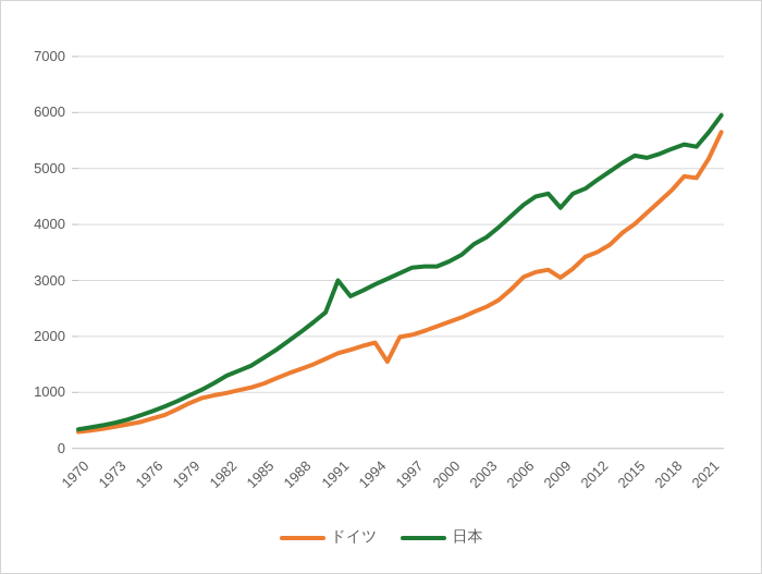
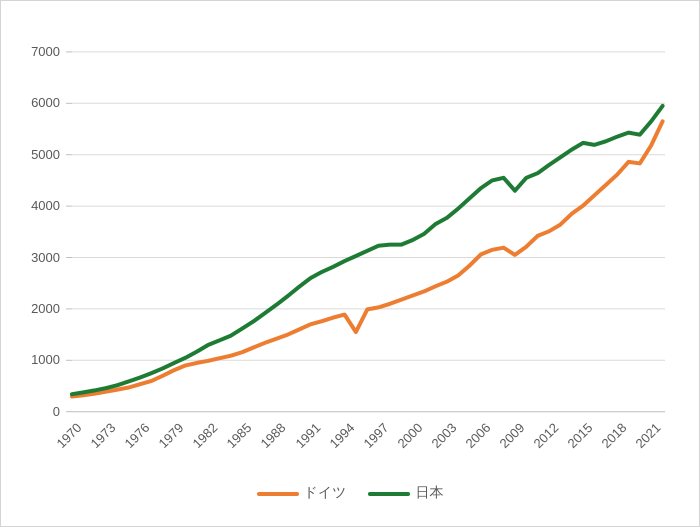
日本/1991: 3000 -> 2600
